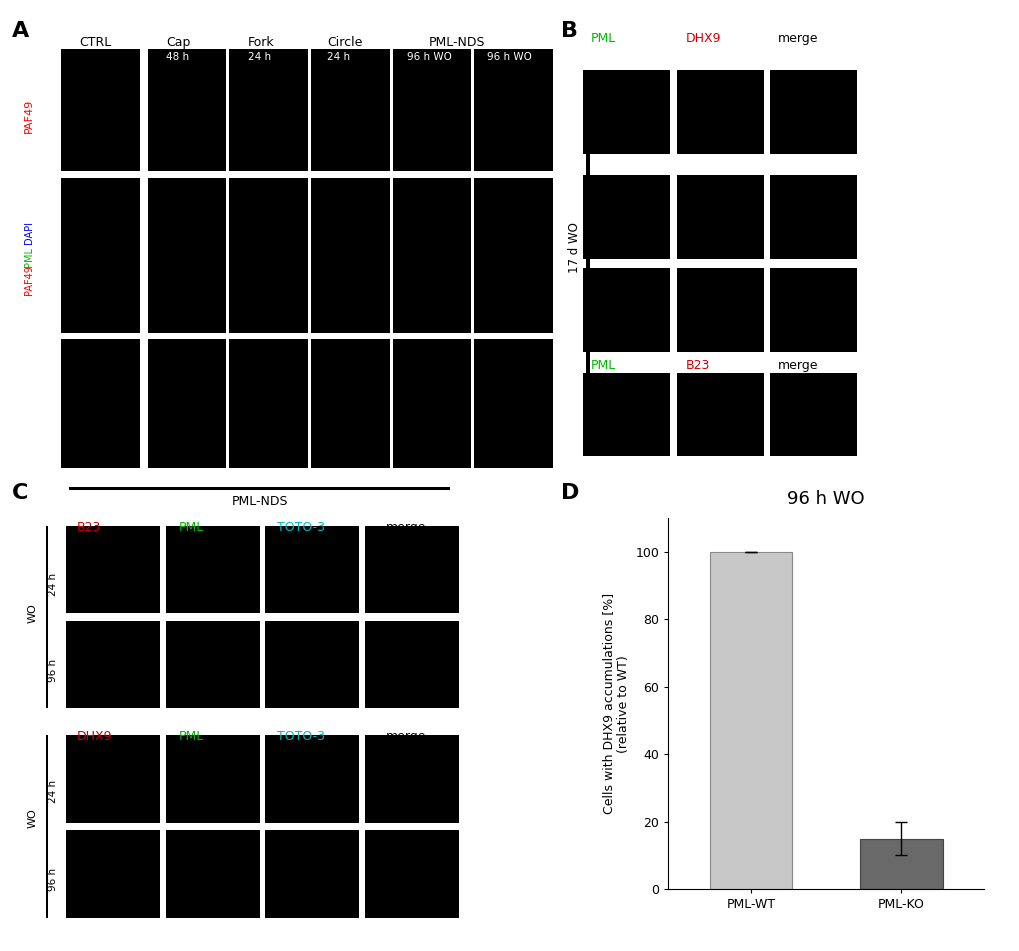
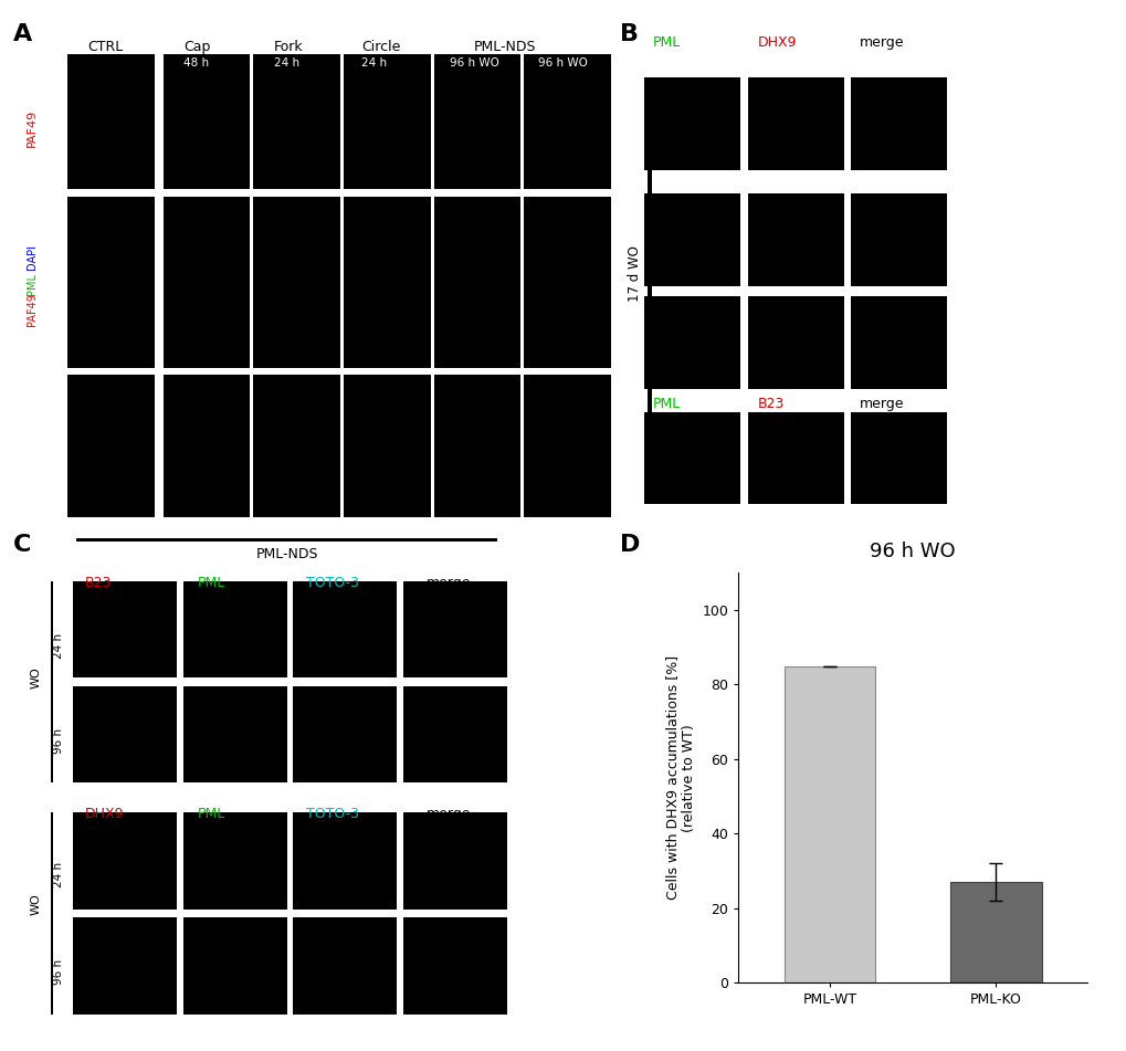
PML-WT: 100 -> 85
PML-KO: 15 -> 27
